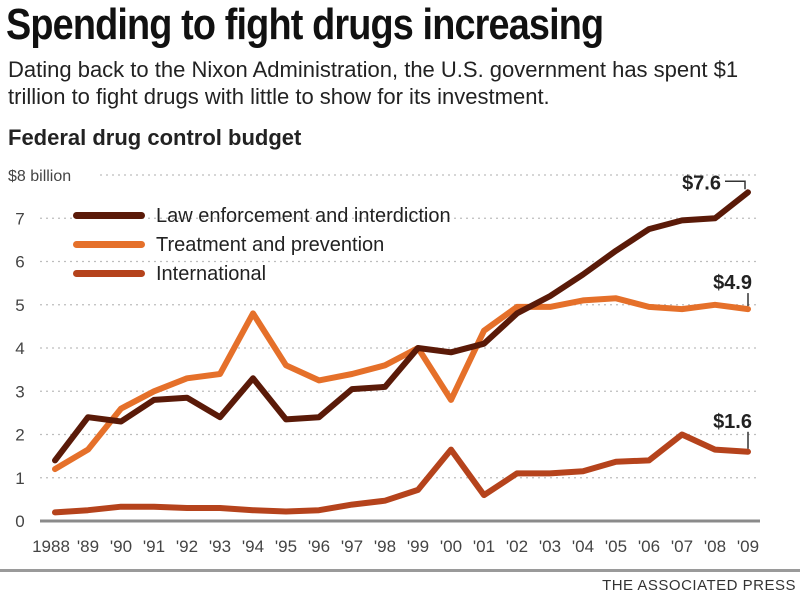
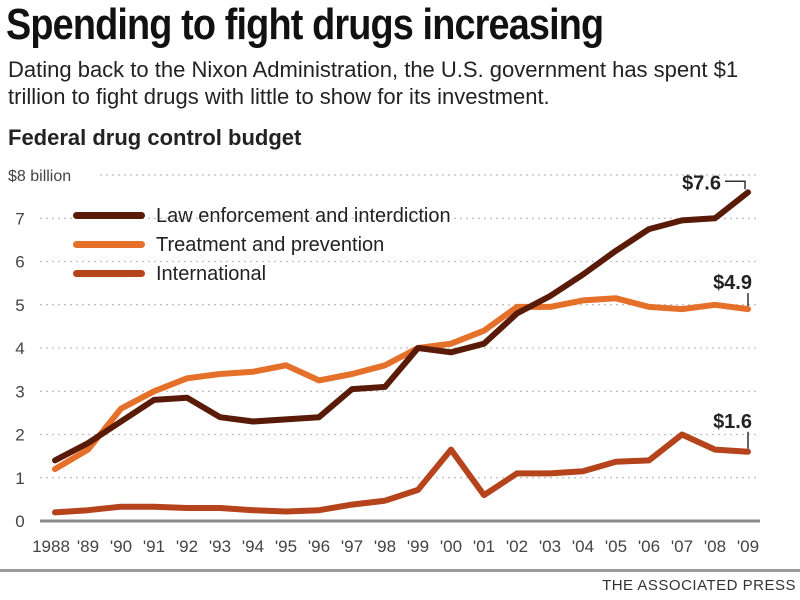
Law enforcement and interdiction/'89: 2.4 -> 1.8
Law enforcement and interdiction/'94: 3.3 -> 2.3
Treatment and prevention/'94: 4.8 -> 3.5
Treatment and prevention/'00: 2.8 -> 4.1
